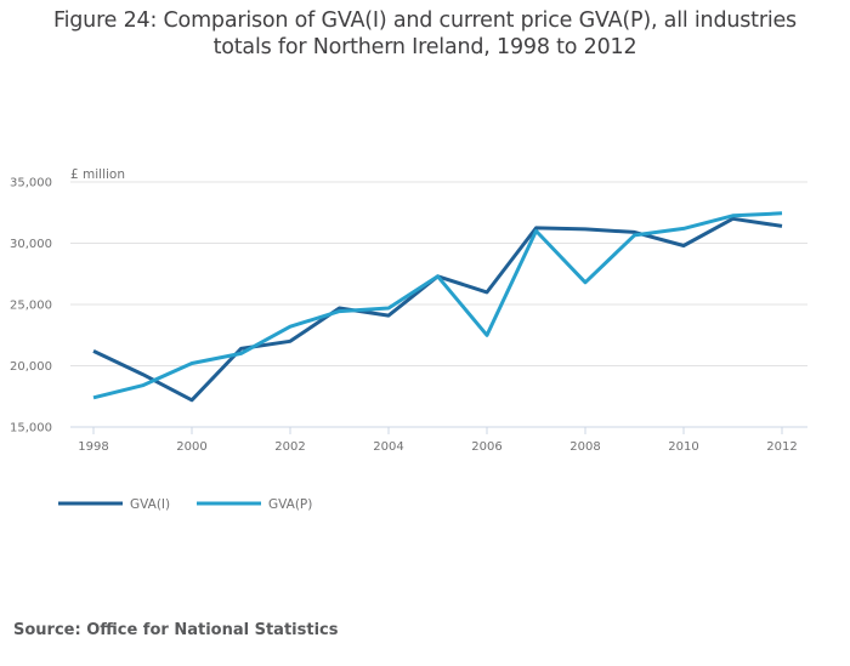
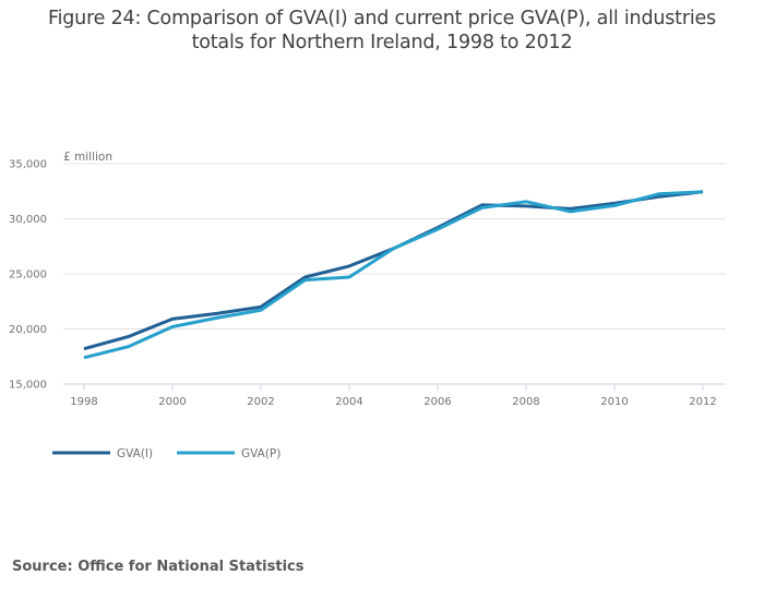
GVA(I)/1998: 21200 -> 18200
GVA(I)/2000: 17200 -> 20900
GVA(P)/2002: 23200 -> 21700
GVA(I)/2004: 24100 -> 25700
GVA(I)/2006: 26000 -> 29200
GVA(P)/2006: 22500 -> 29000
GVA(P)/2008: 26800 -> 31600
GVA(I)/2010: 29800 -> 31400
GVA(I)/2012: 31400 -> 32400
